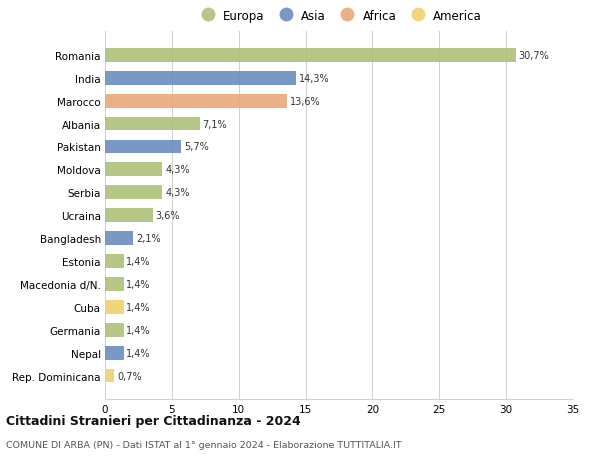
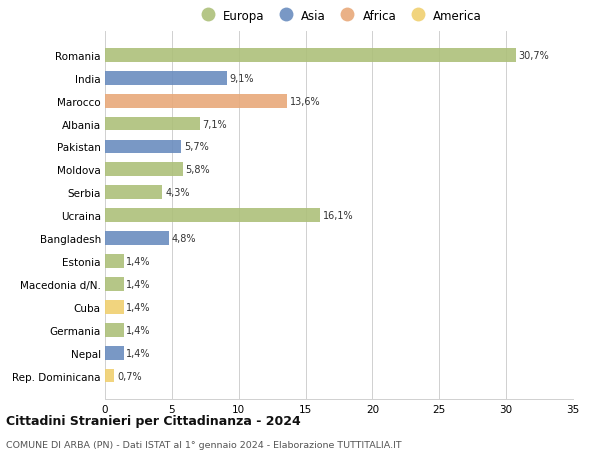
India: 14,3% -> 9,1%
Moldova: 4,3% -> 5,8%
Ucraina: 3,6% -> 16,1%
Bangladesh: 2,1% -> 4,8%
